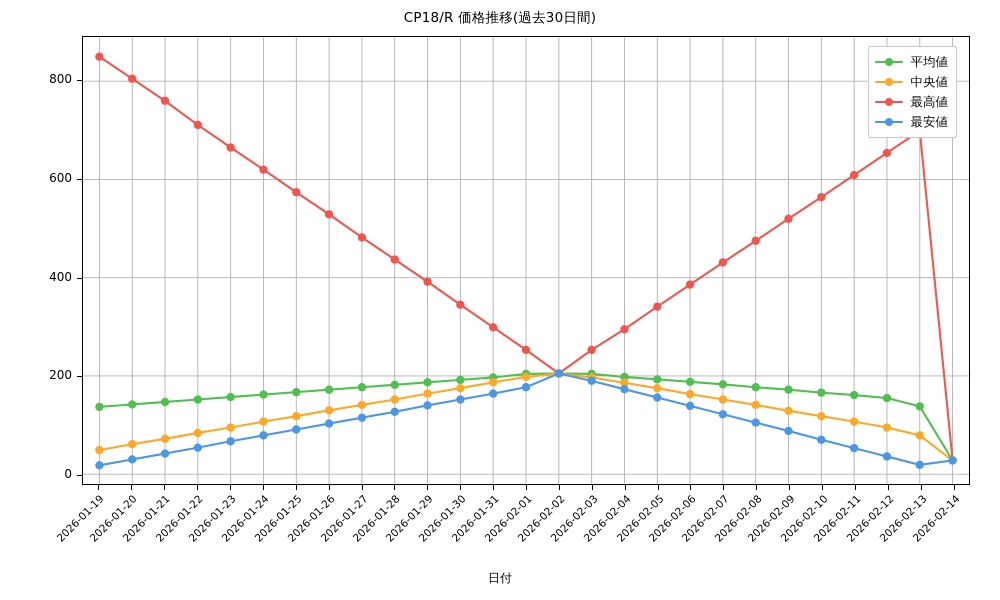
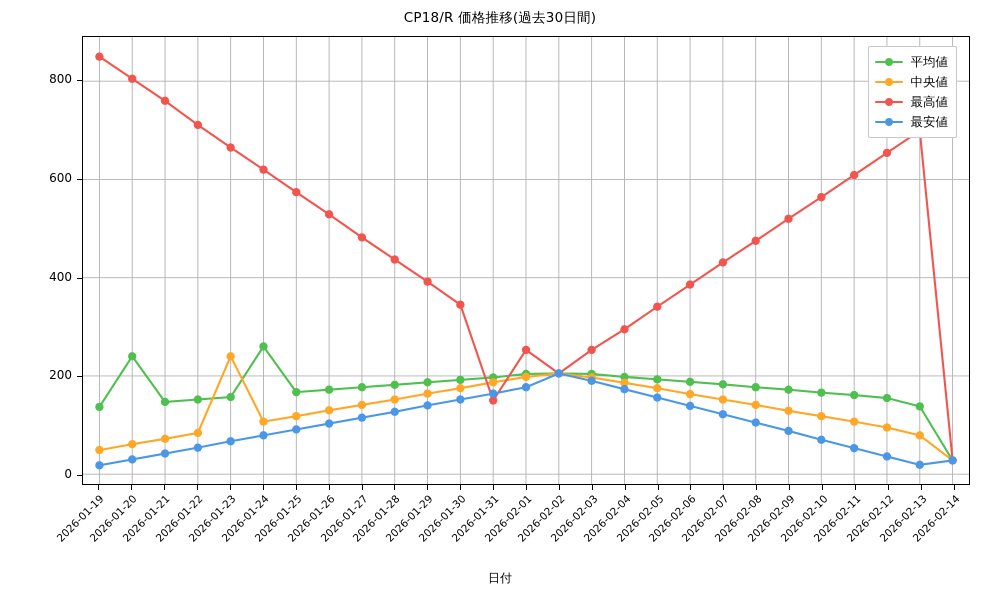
平均値/2026-01-20: 140 -> 240
中央値/2026-01-23: 100 -> 240
平均値/2026-01-24: 160 -> 260
最高値/2026-01-31: 300 -> 150
